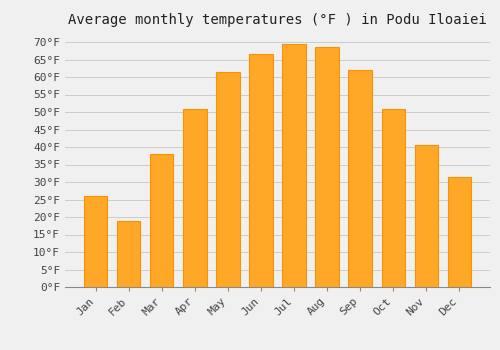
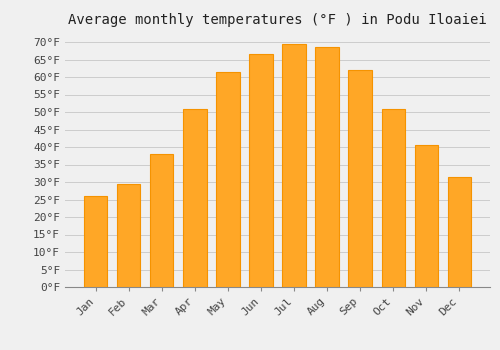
Feb: 19.0°F -> 29.5°F
